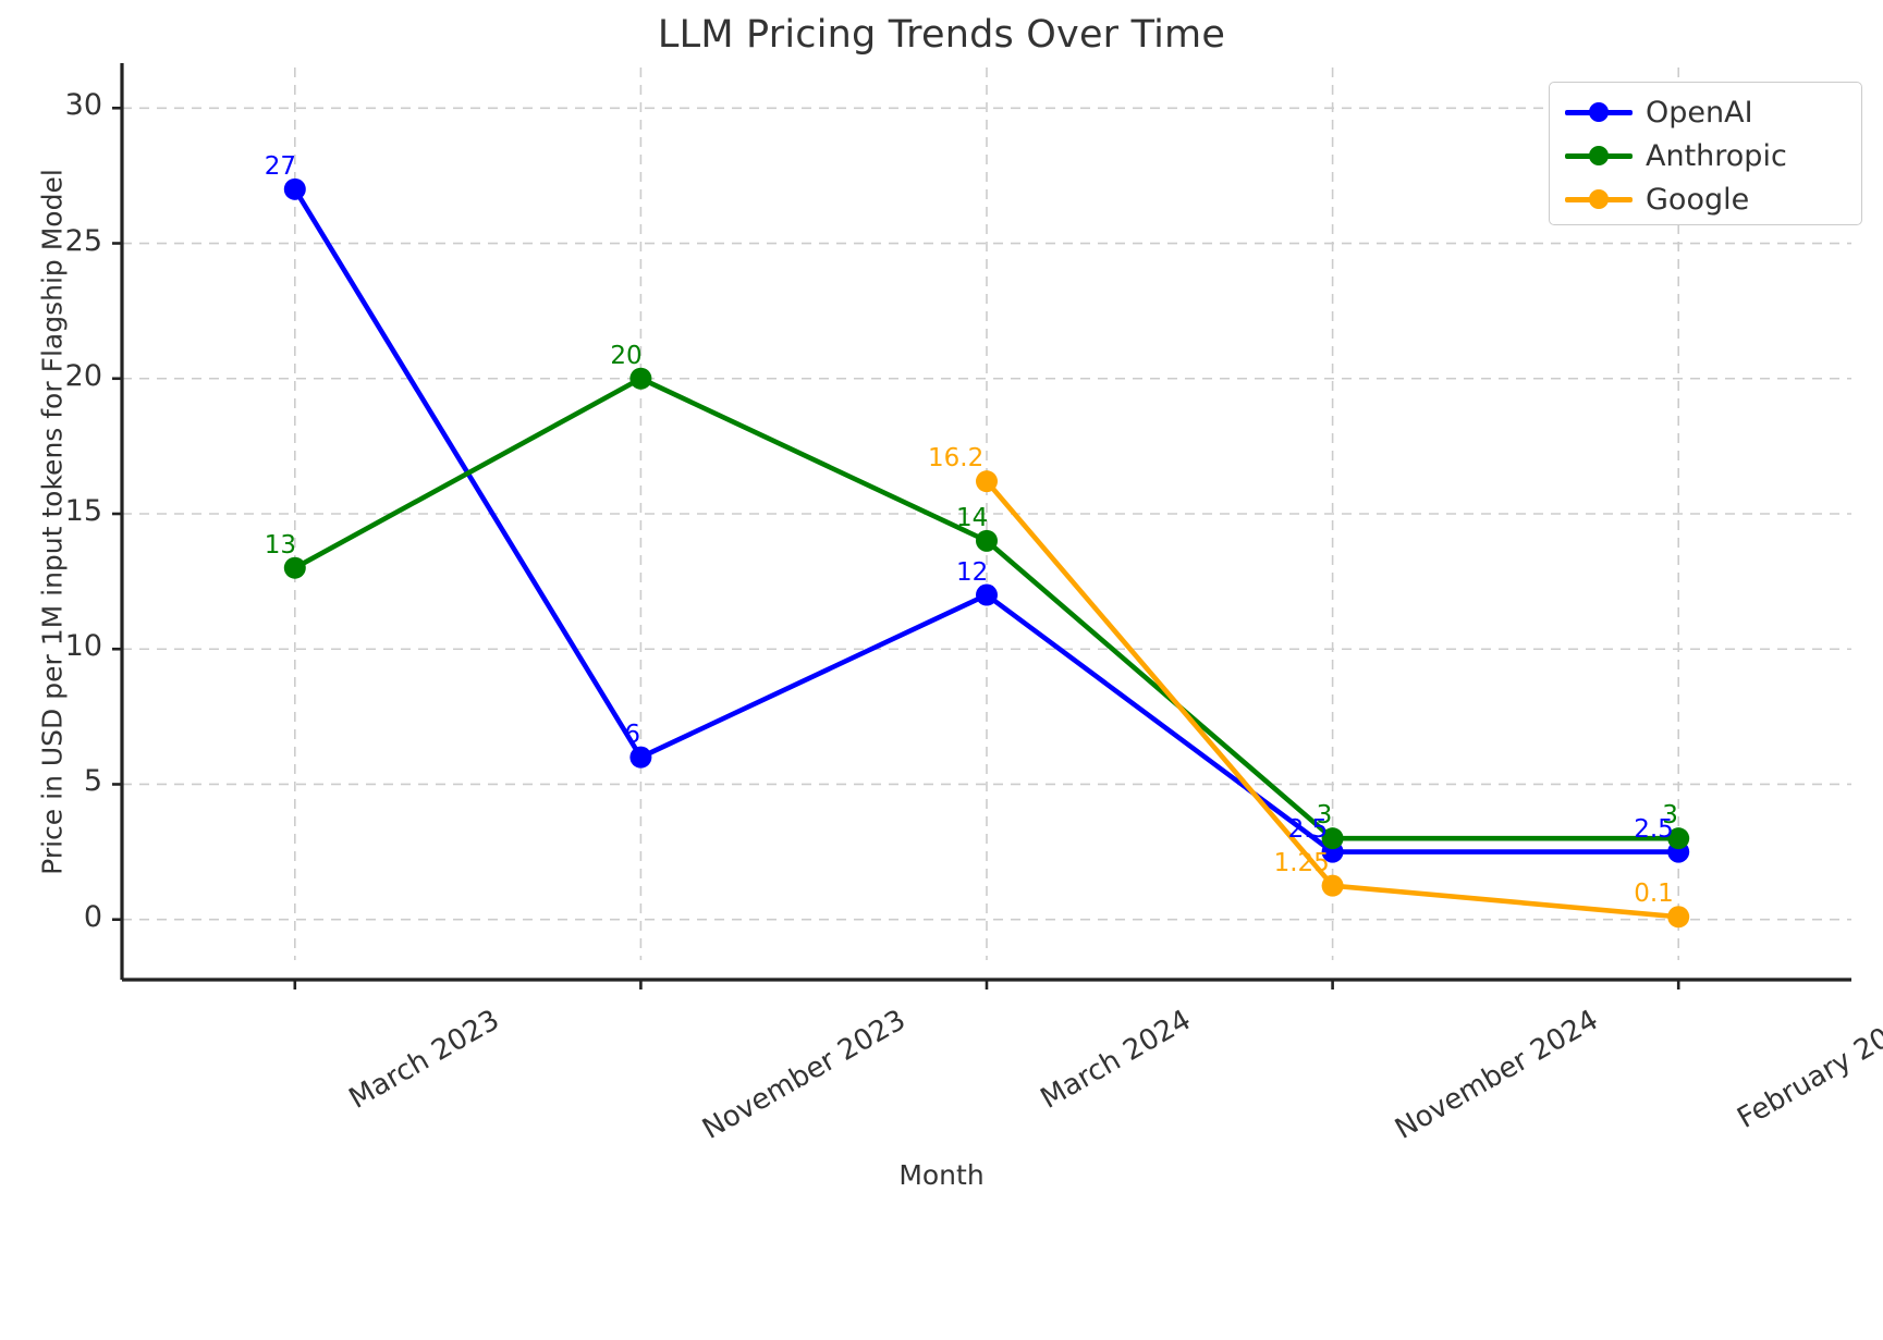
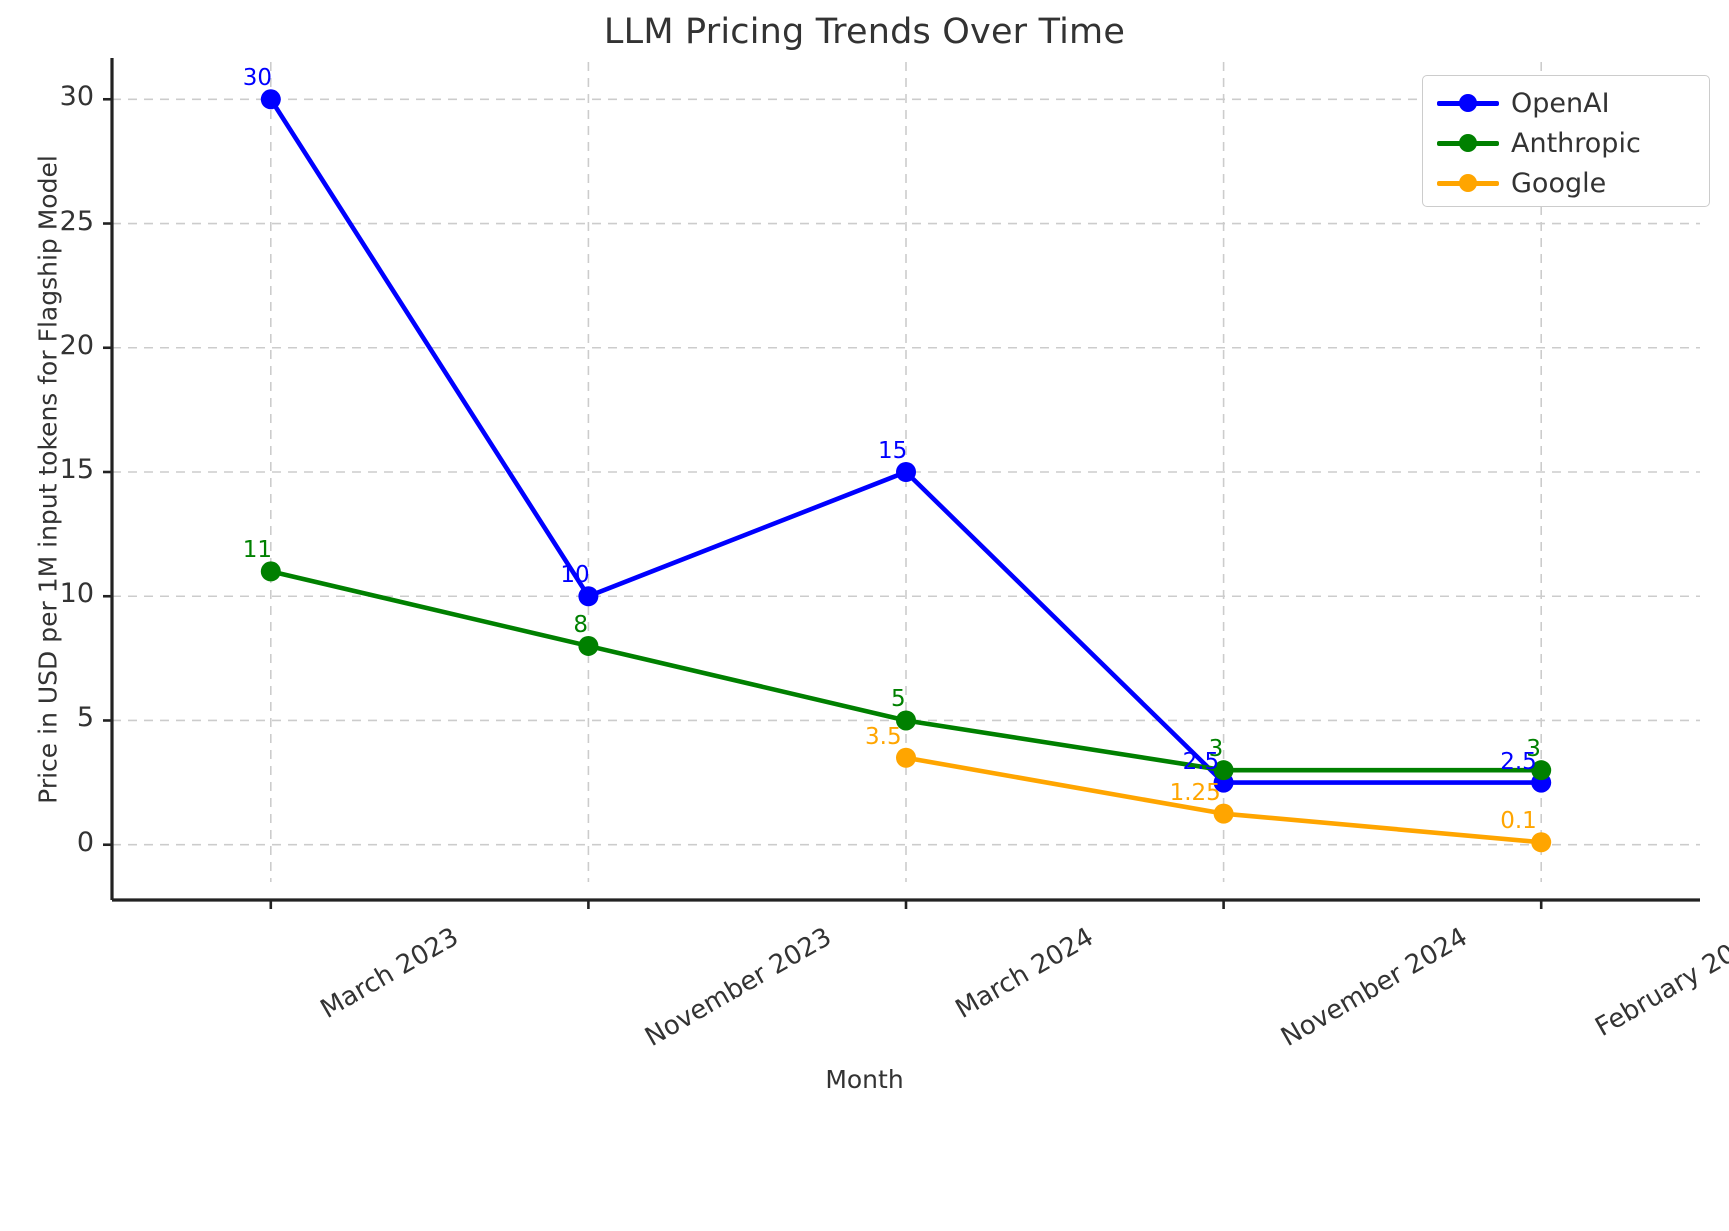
OpenAI/March 2023: 27 -> 30
Anthropic/March 2023: 13 -> 11
OpenAI/November 2023: 6 -> 10
Anthropic/November 2023: 20 -> 8
OpenAI/March 2024: 12 -> 15
Anthropic/March 2024: 14 -> 5
Google/March 2024: 16.2 -> 3.5
